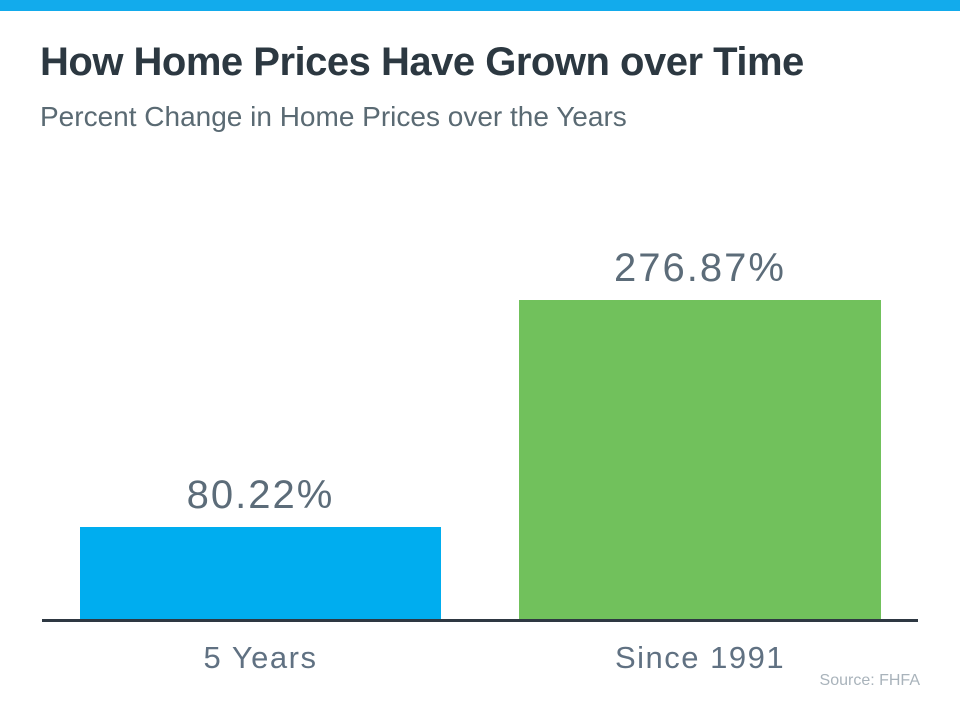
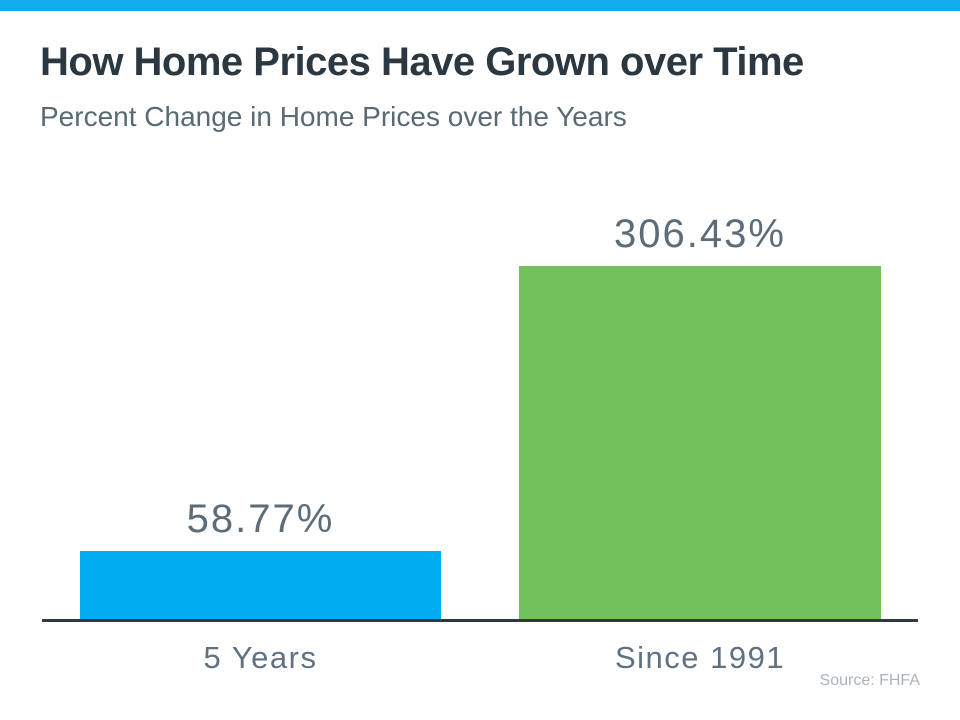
5 Years: 80.22% -> 58.77%
Since 1991: 276.87% -> 306.43%
